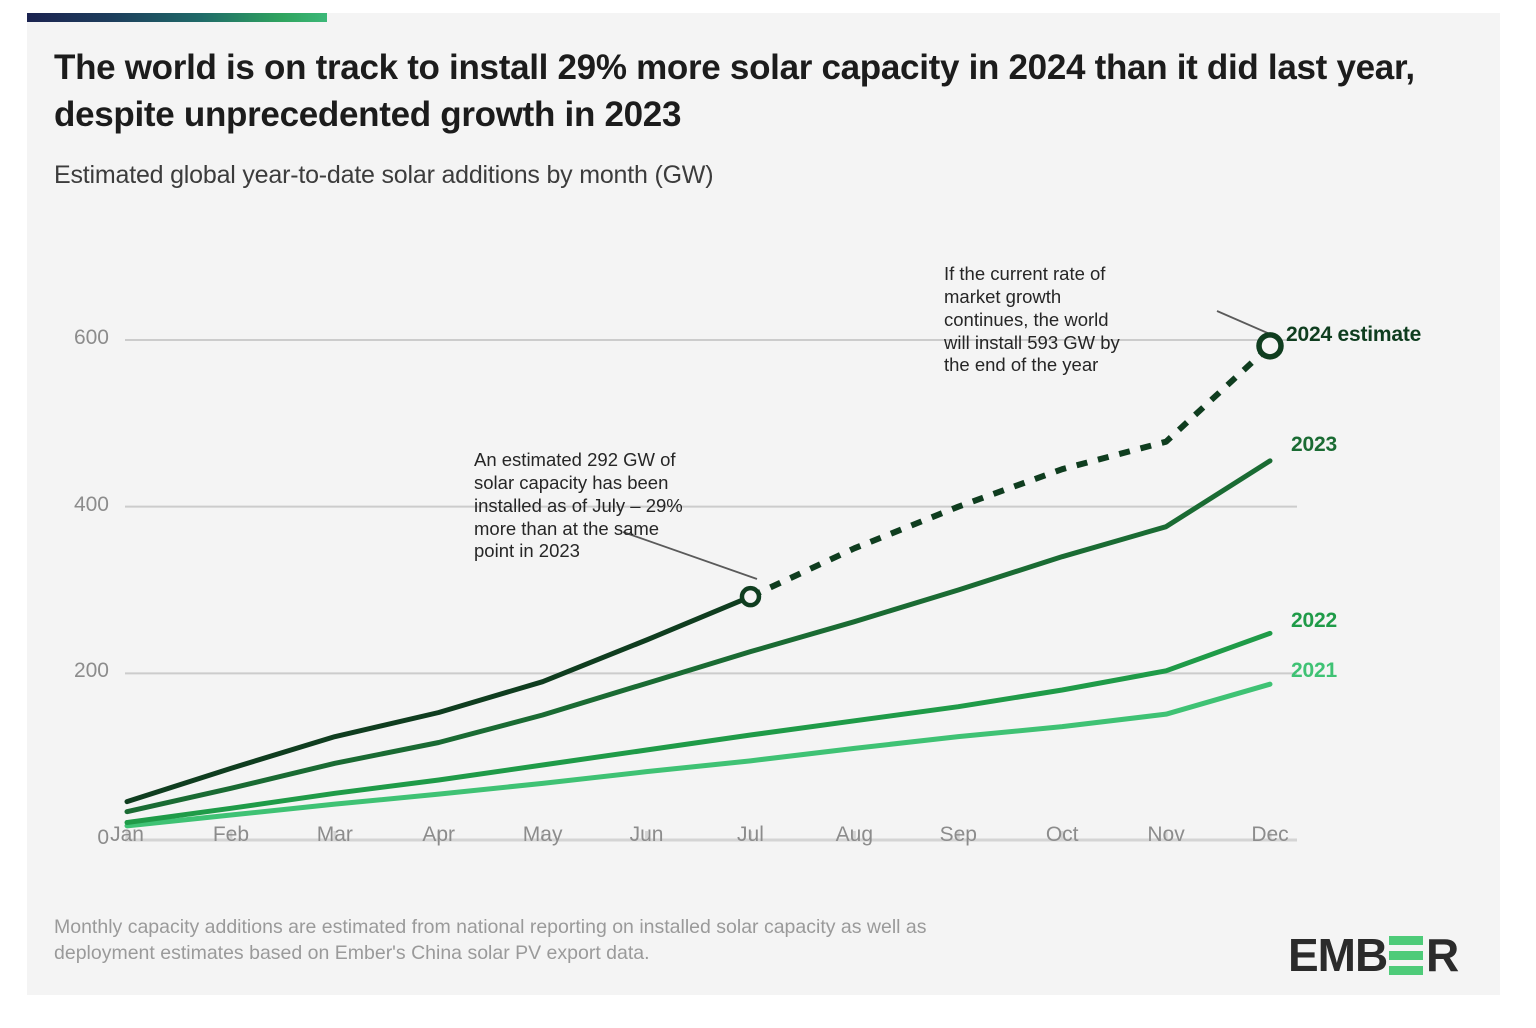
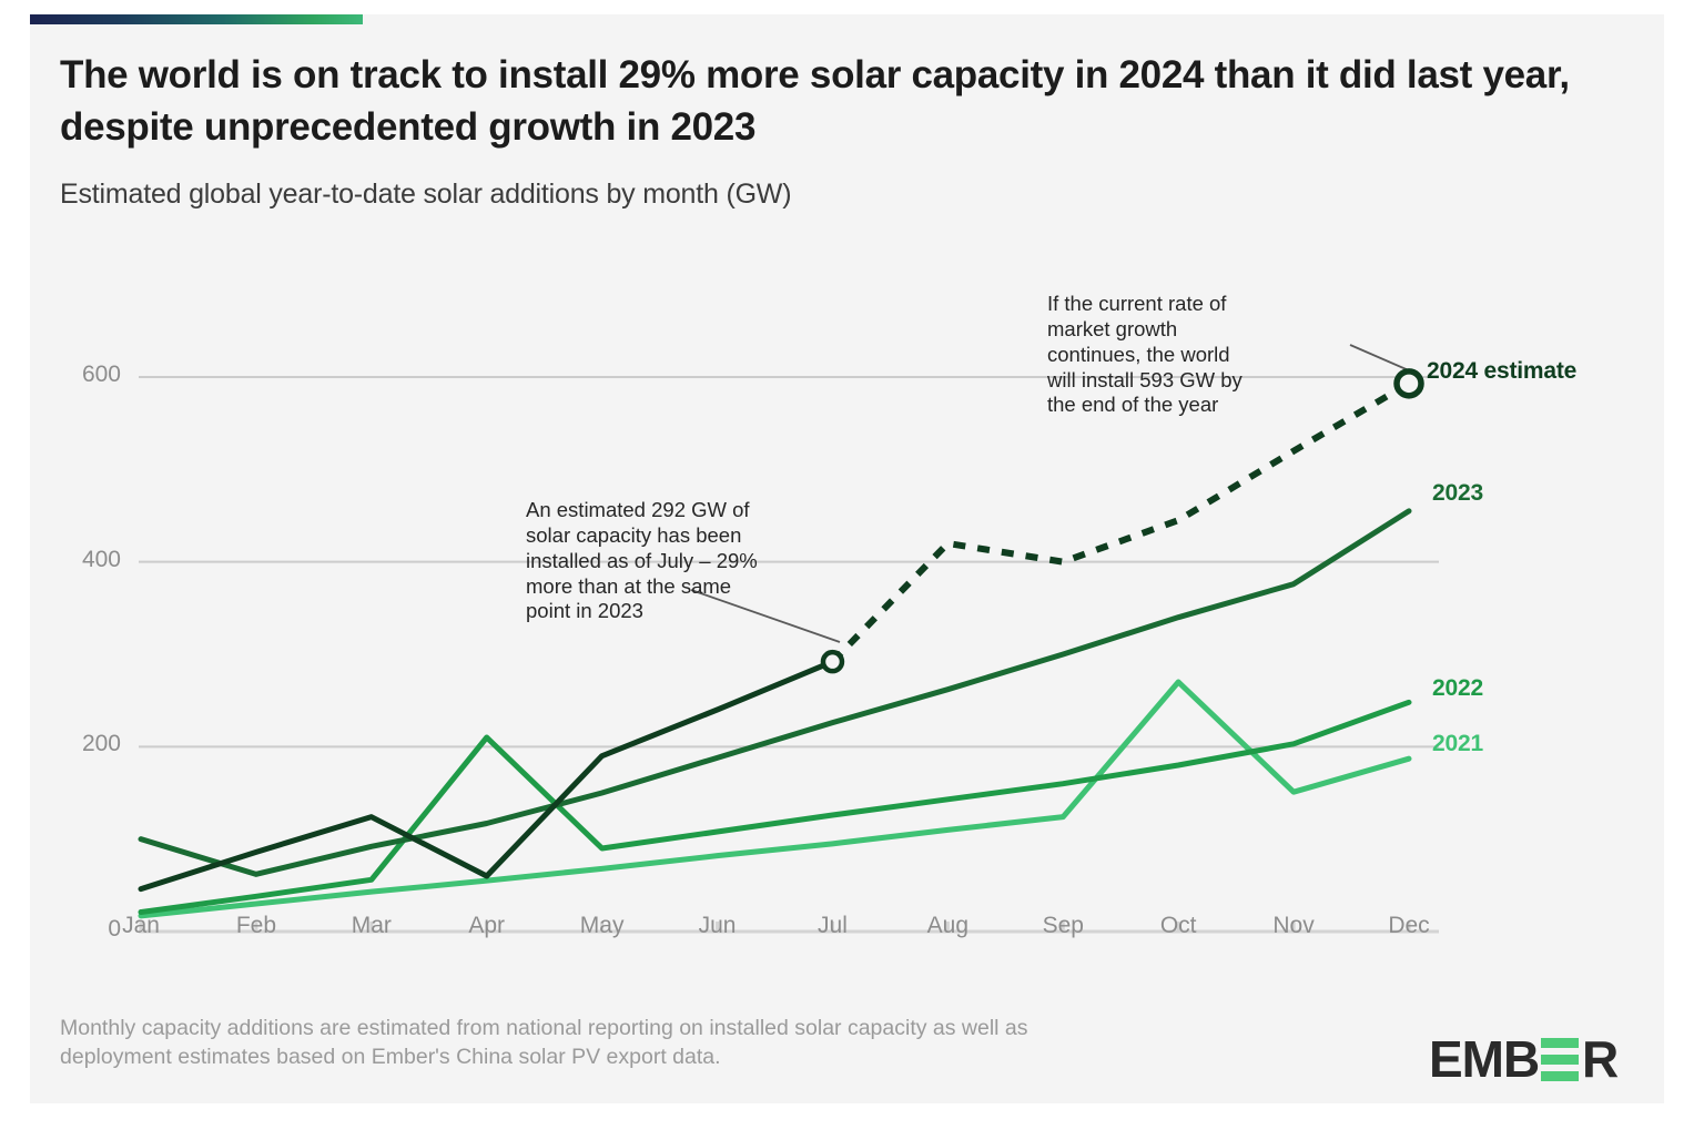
2023/Jan: 30 -> 100
2024 estimate/Apr: 150 -> 60
2022/Apr: 70 -> 210
2024 estimate/Aug: 350 -> 420
2021/Oct: 140 -> 270
2024 estimate/Nov: 480 -> 520
